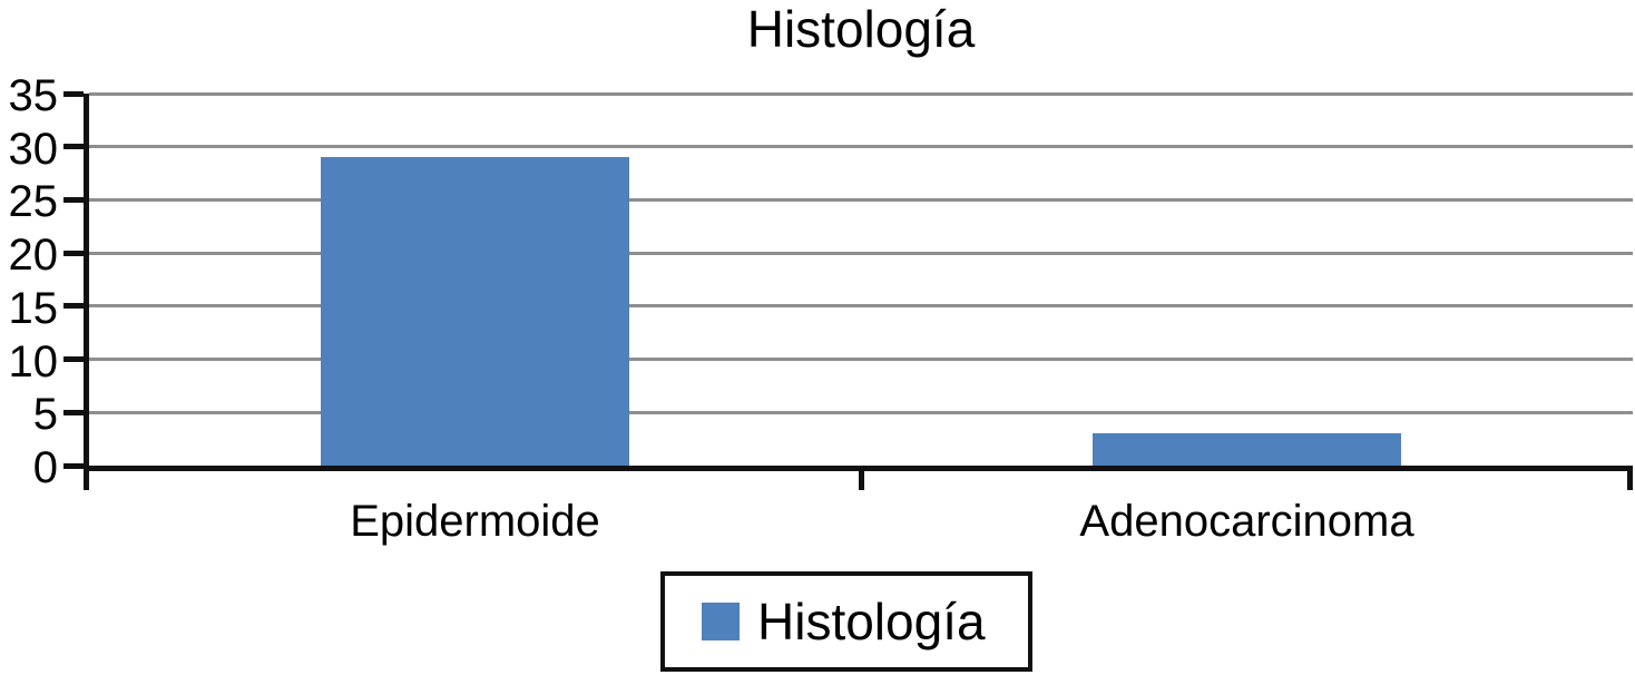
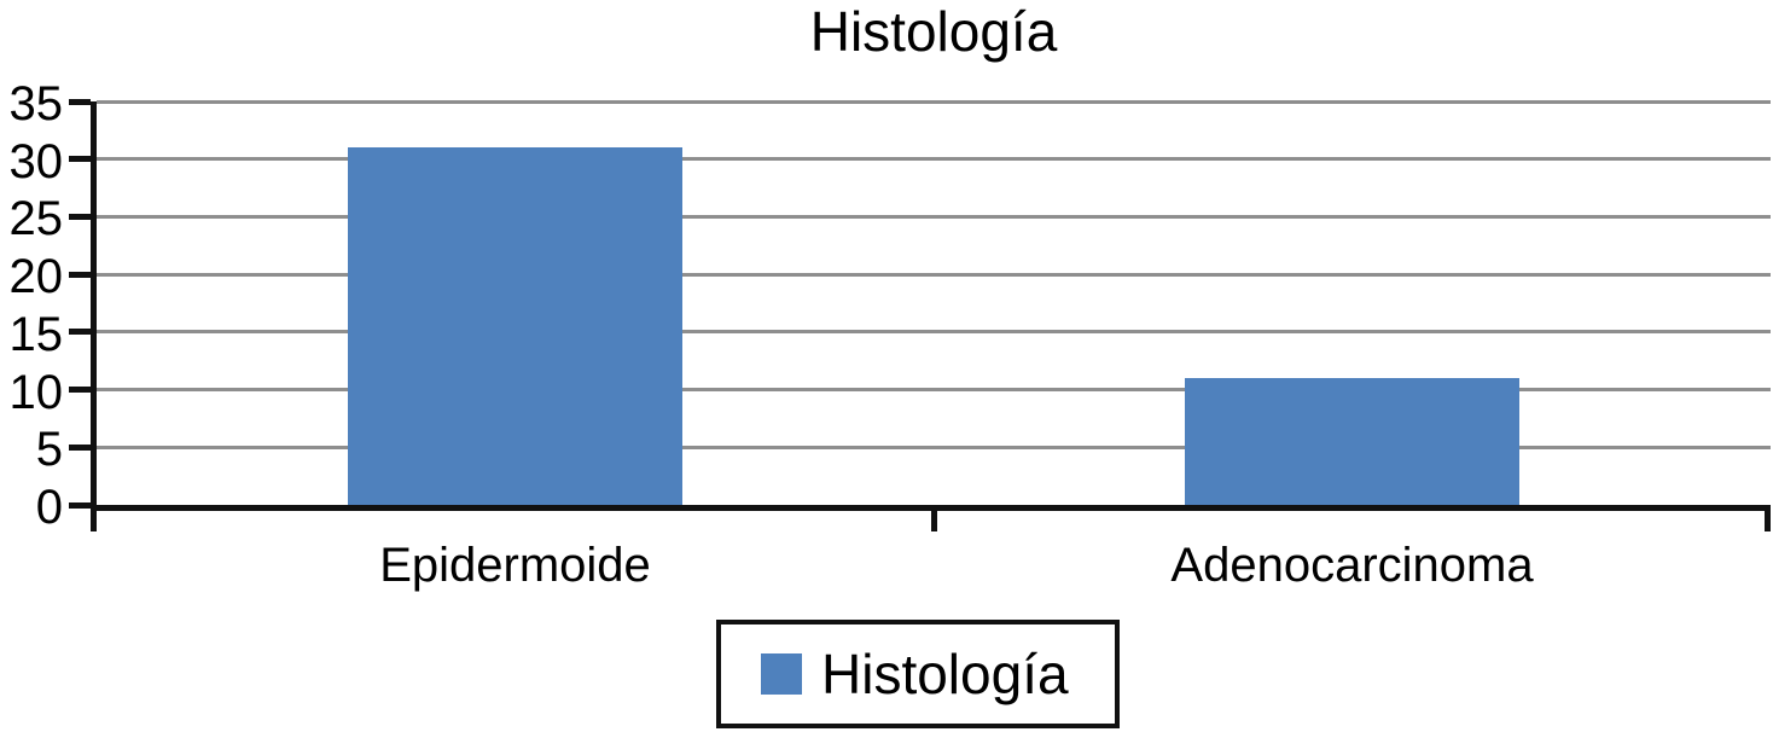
Epidermoide: 29 -> 31
Adenocarcinoma: 3 -> 11
